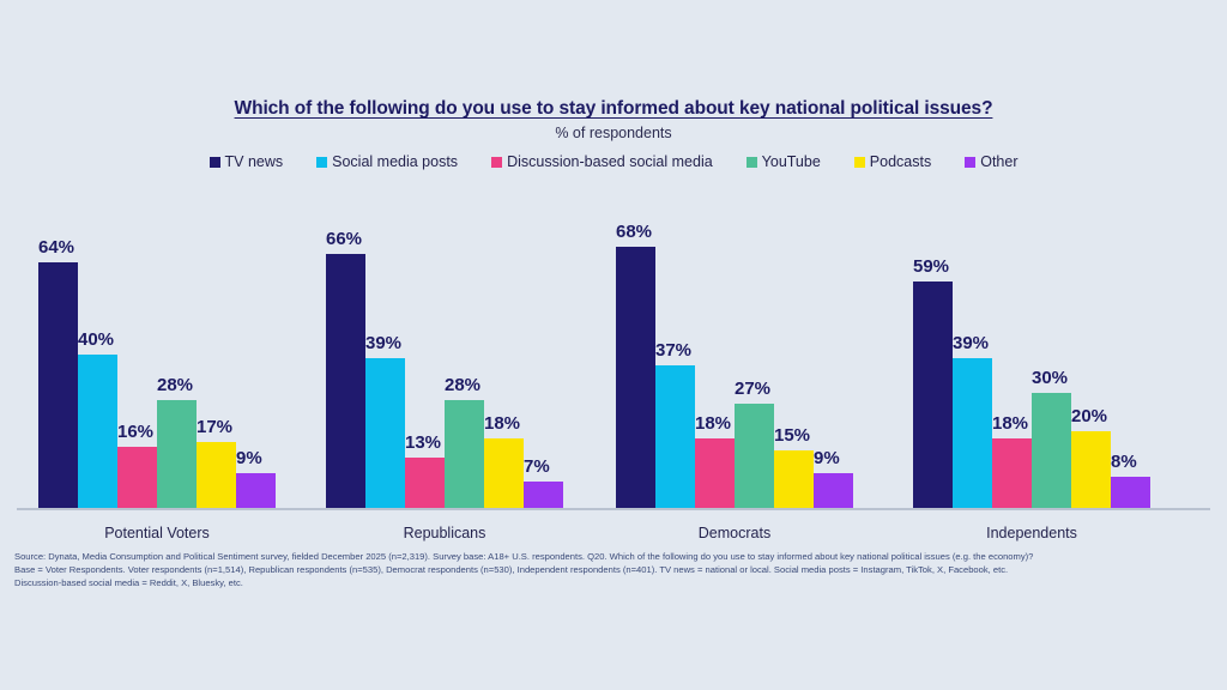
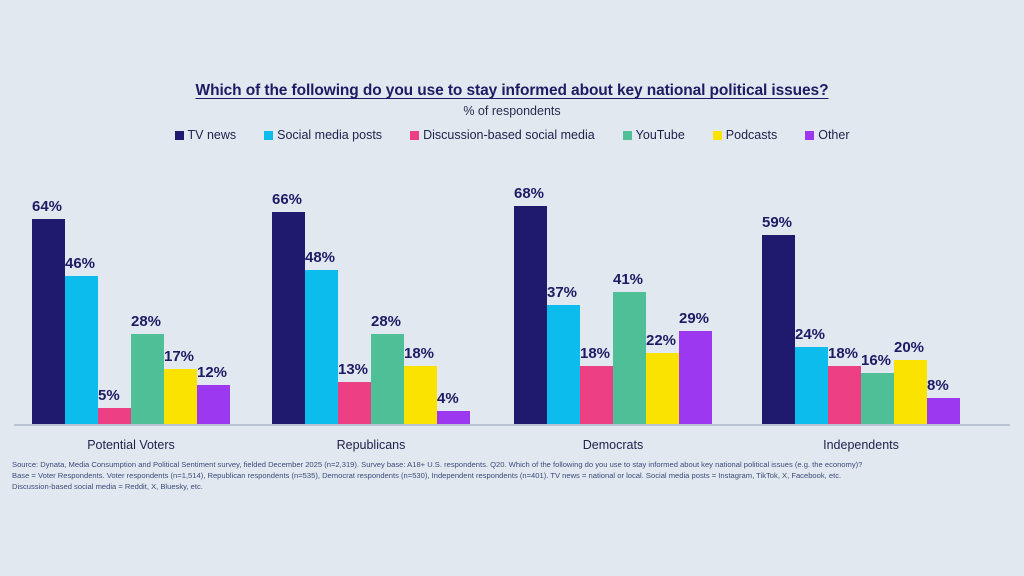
Social media posts/Potential Voters: 40% -> 46%
Discussion-based social media/Potential Voters: 16% -> 5%
Other/Potential Voters: 9% -> 12%
Social media posts/Republicans: 39% -> 48%
Other/Republicans: 7% -> 4%
YouTube/Democrats: 27% -> 41%
Podcasts/Democrats: 15% -> 22%
Other/Democrats: 9% -> 29%
Social media posts/Independents: 39% -> 24%
YouTube/Independents: 30% -> 16%
